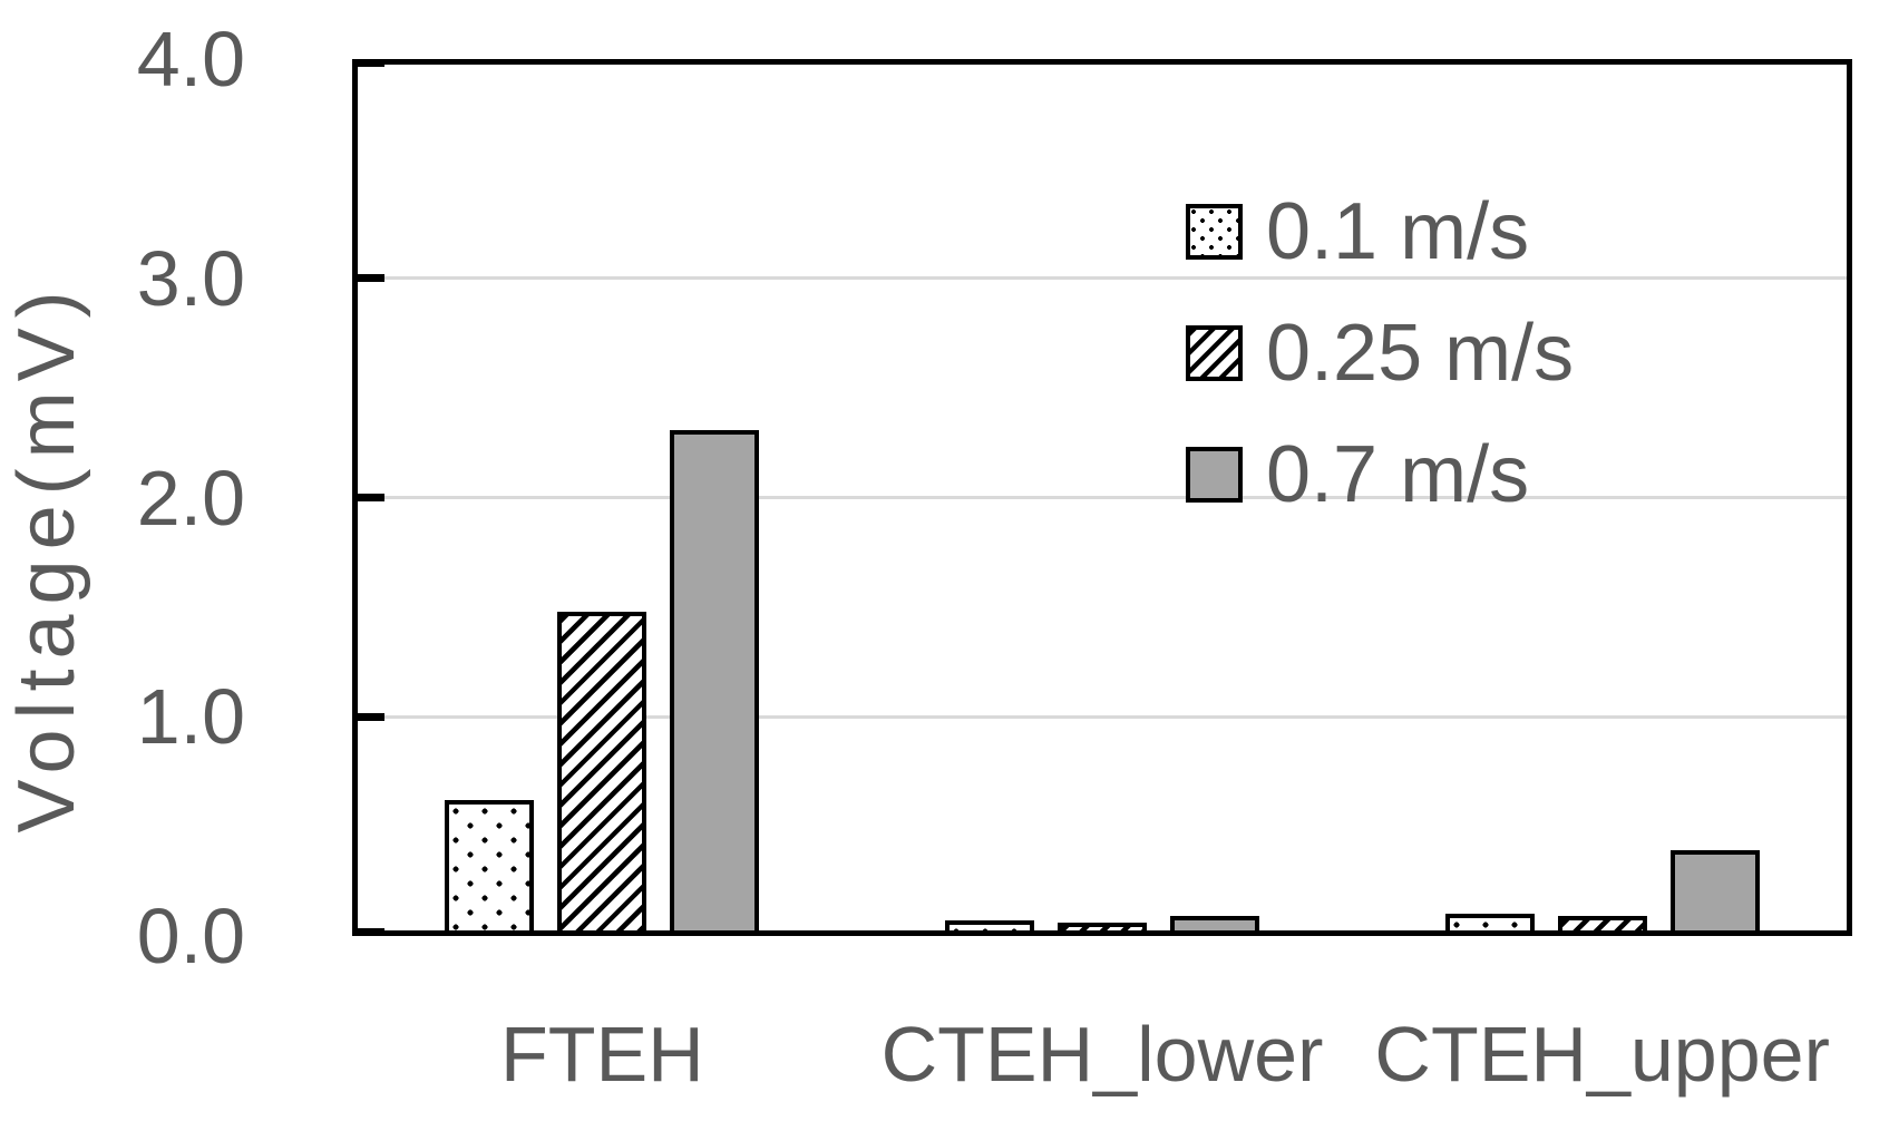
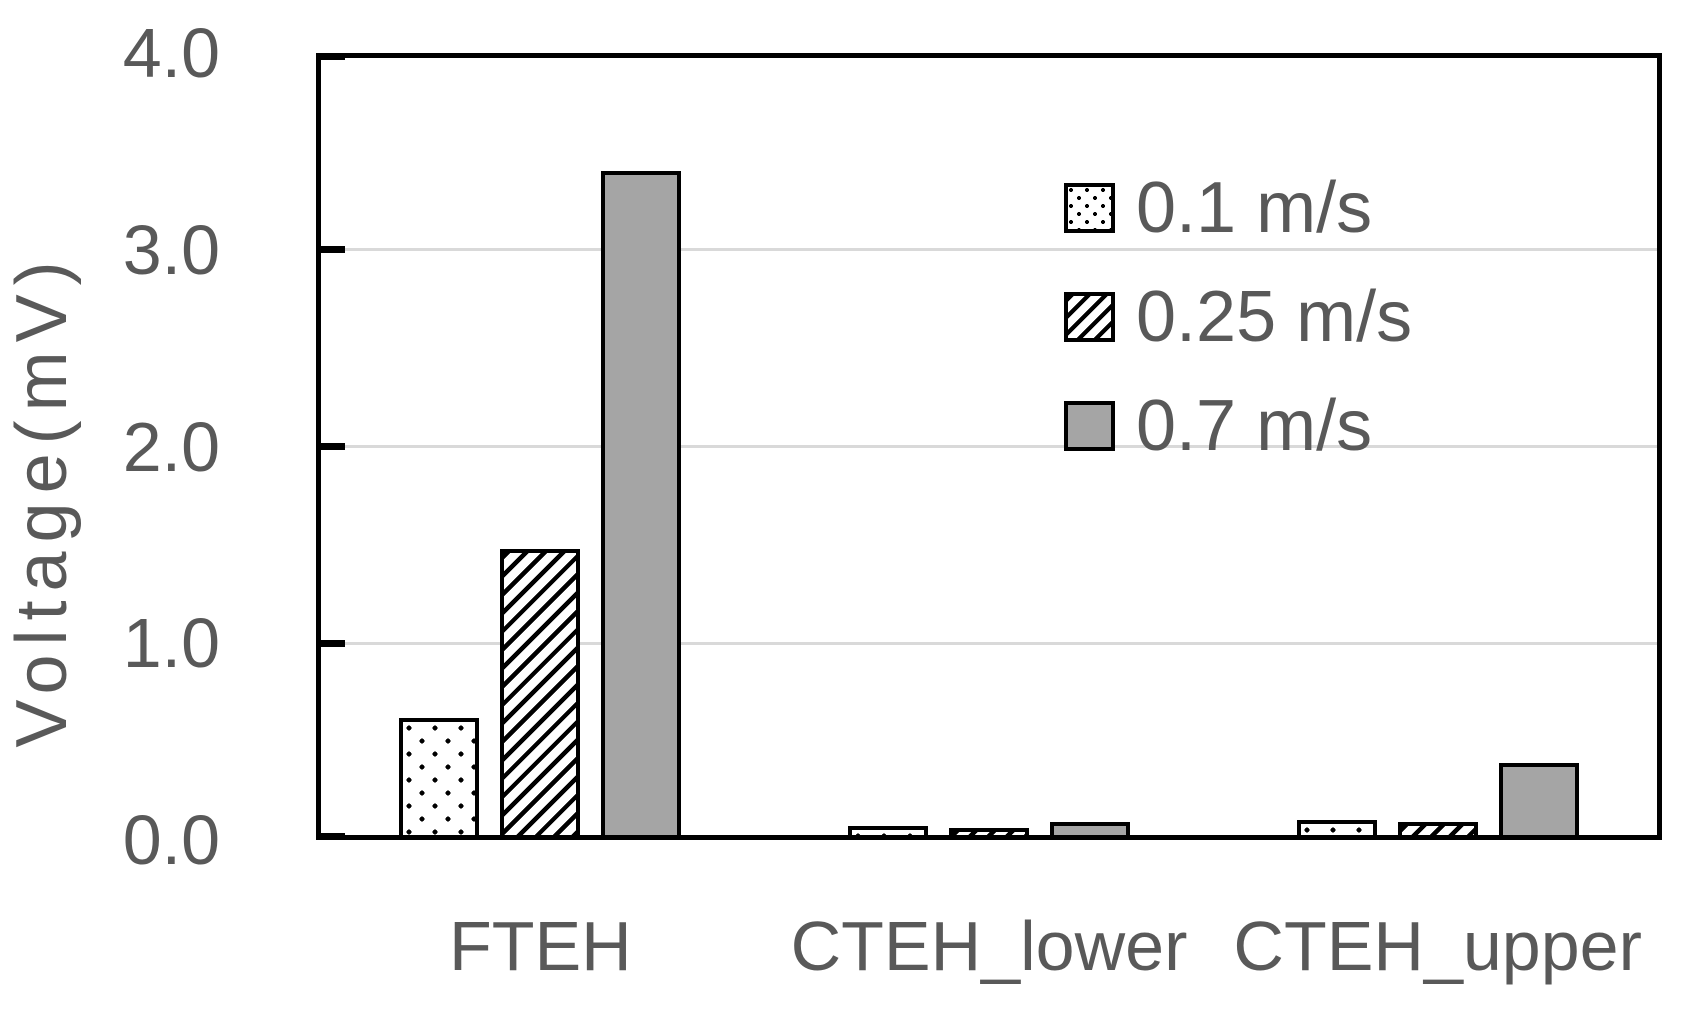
0.7 m/s/FTEH: 2.31 -> 3.40
